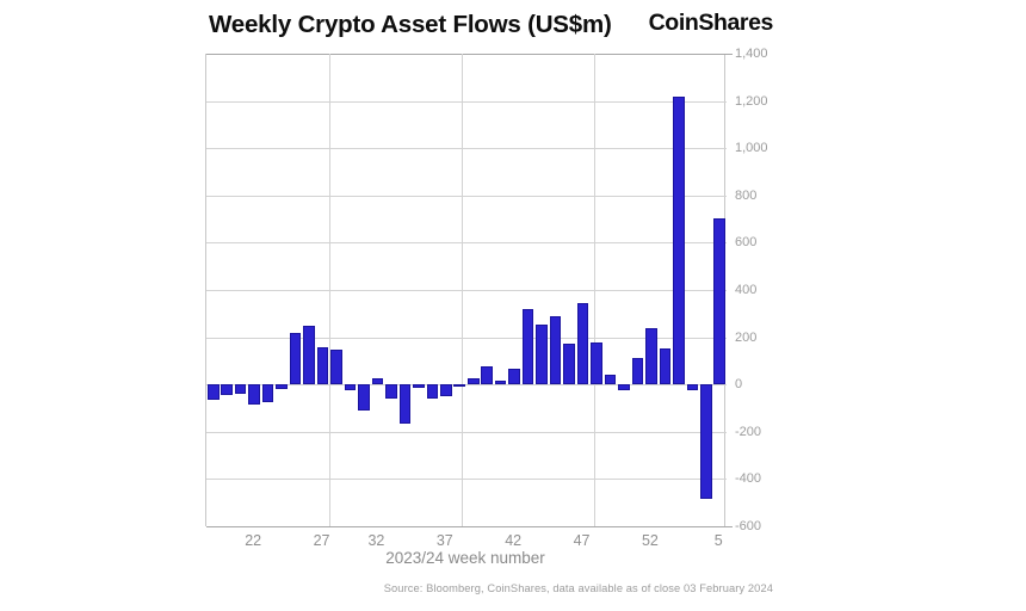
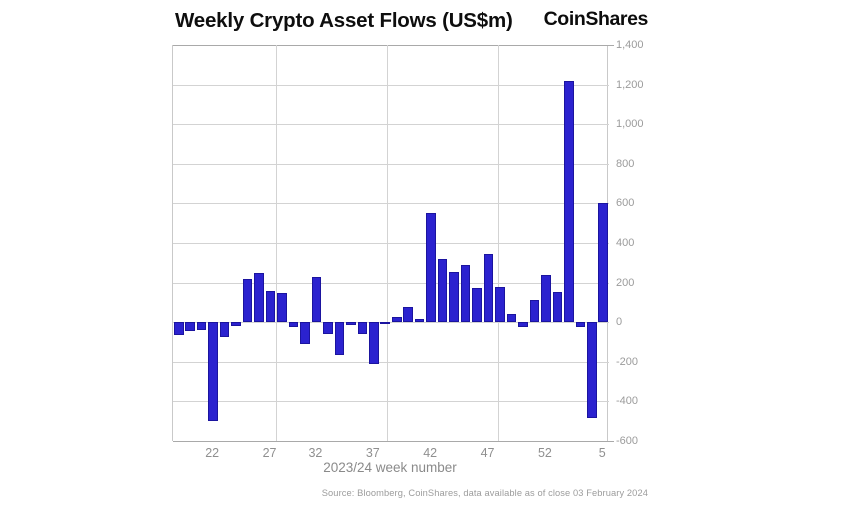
22: -80 -> -500
32: 20 -> 230
37: -50 -> -210
42: 70 -> 550
5: 700 -> 600
